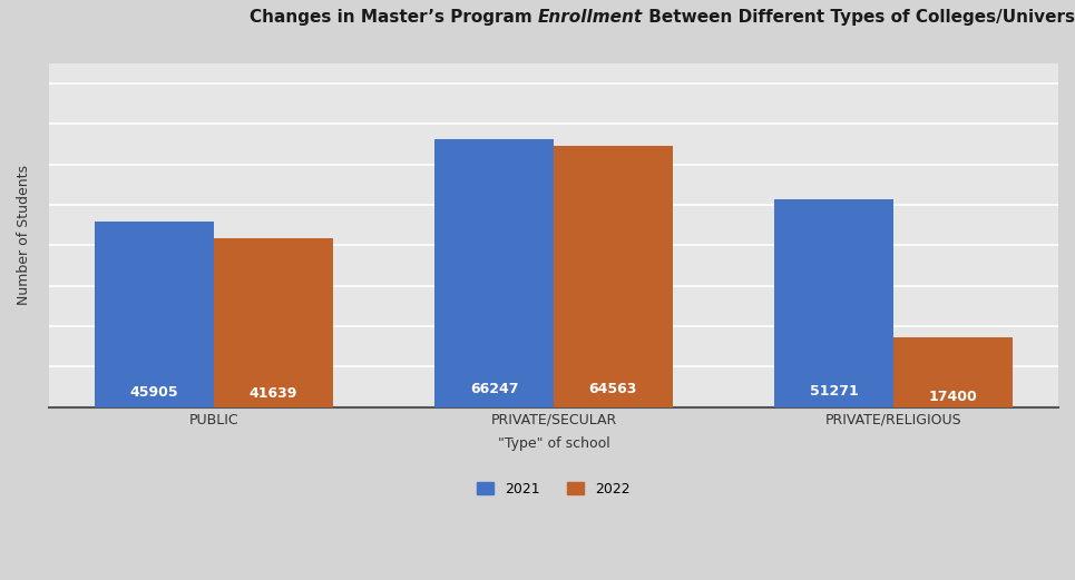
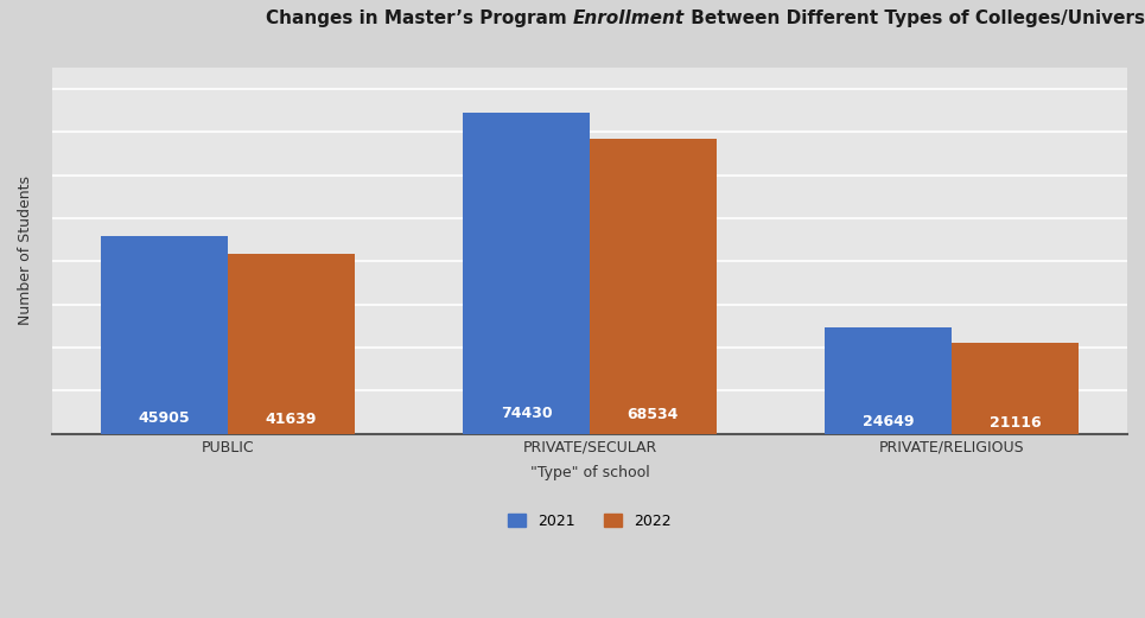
2021/PRIVATE/SECULAR: 66247 -> 74430
2022/PRIVATE/SECULAR: 64563 -> 68534
2021/PRIVATE/RELIGIOUS: 51271 -> 24649
2022/PRIVATE/RELIGIOUS: 17400 -> 21116
